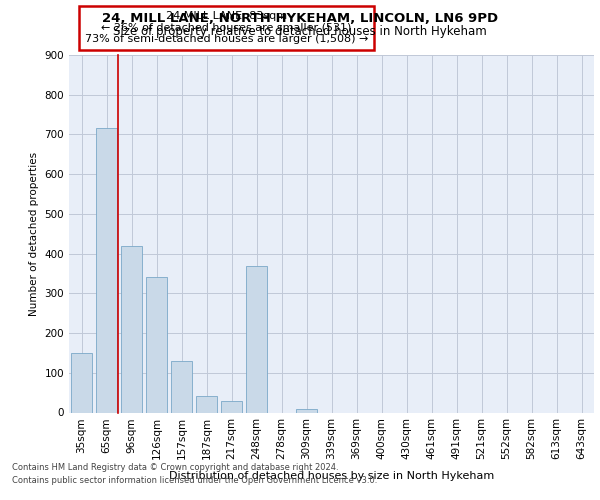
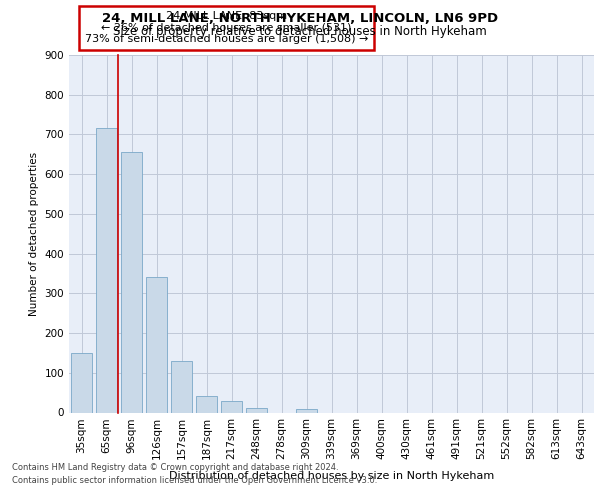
96sqm: 420 -> 655
248sqm: 370 -> 12
